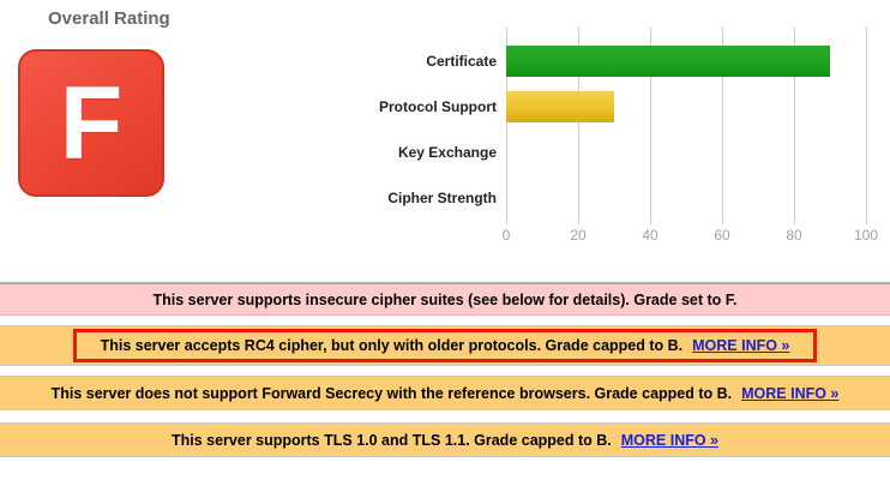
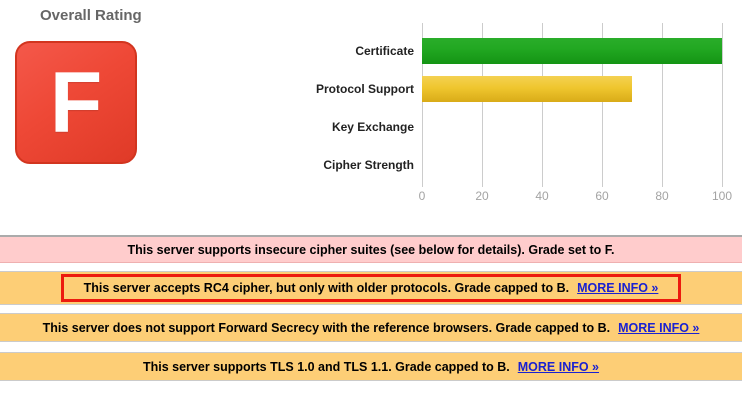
Certificate: 90 -> 100
Protocol Support: 30 -> 70
